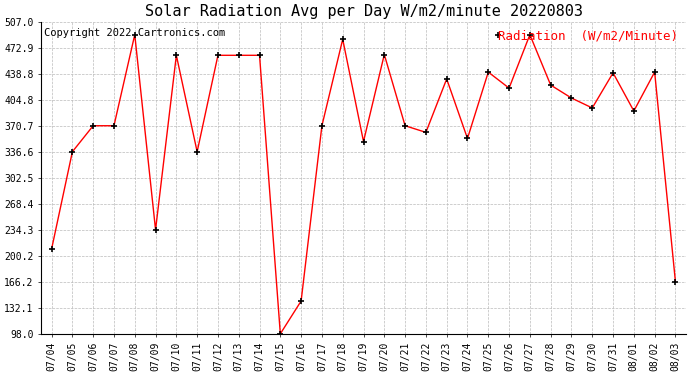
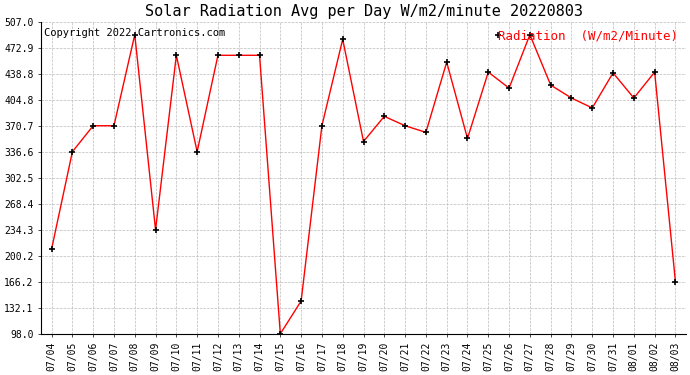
07/20: 464 -> 383
07/23: 432 -> 454
08/01: 390 -> 407
